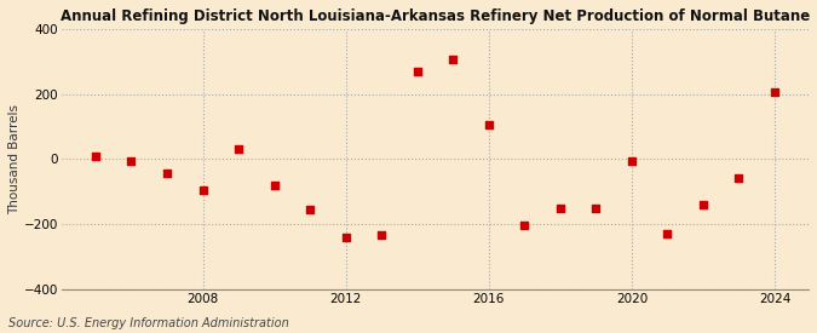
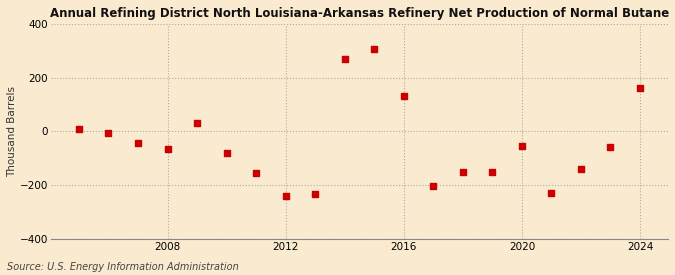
2008: -95 -> -65
2016: 105 -> 130
2020: -8 -> -55
2024: 205 -> 160
